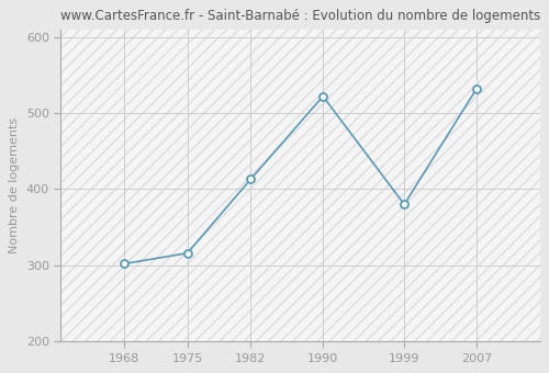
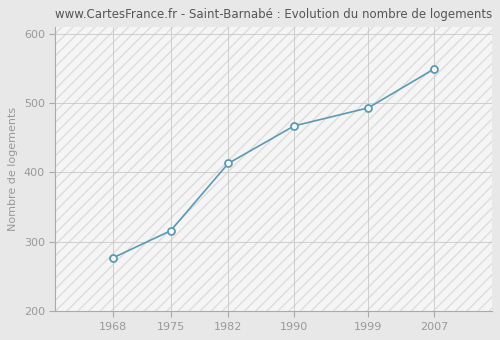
1968: 302 -> 277
1990: 522 -> 467
1999: 380 -> 493
2007: 532 -> 549
